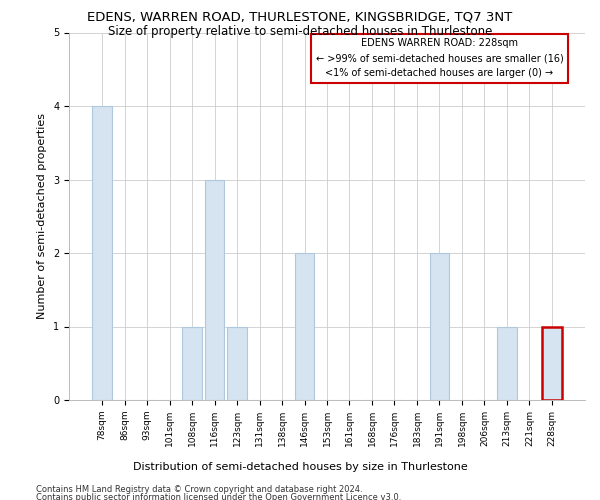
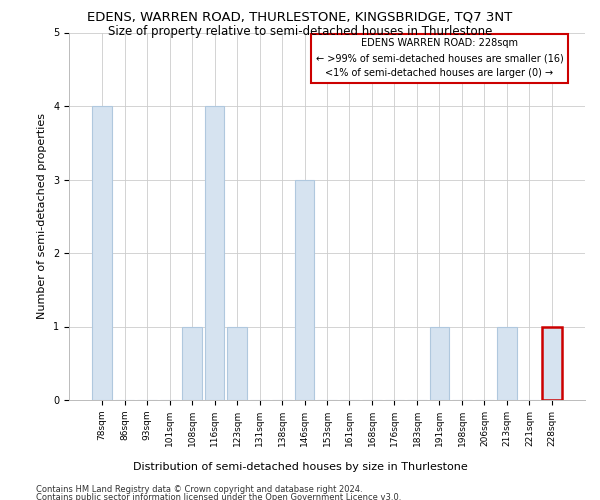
116sqm: 3 -> 4
146sqm: 2 -> 3
191sqm: 2 -> 1
